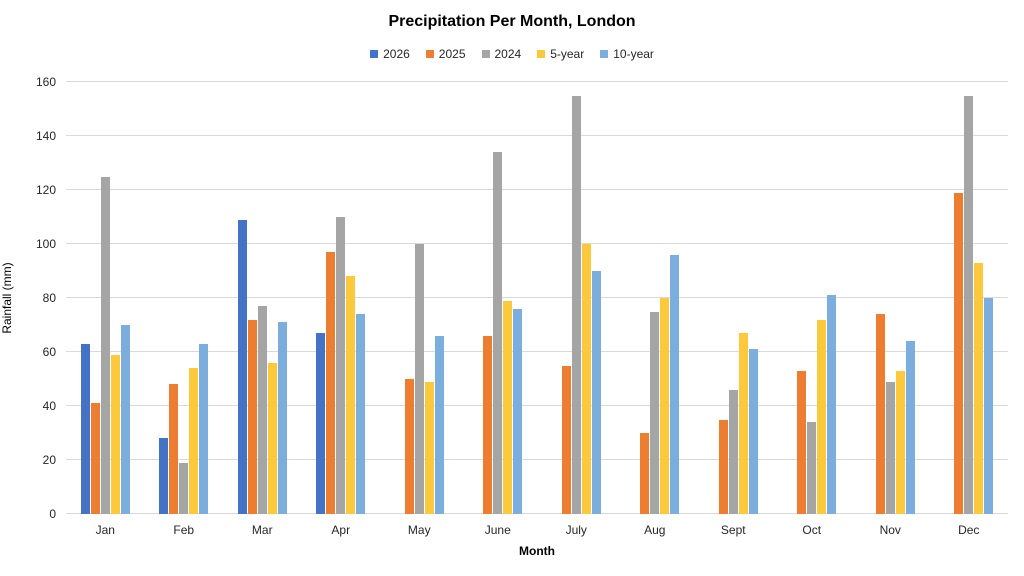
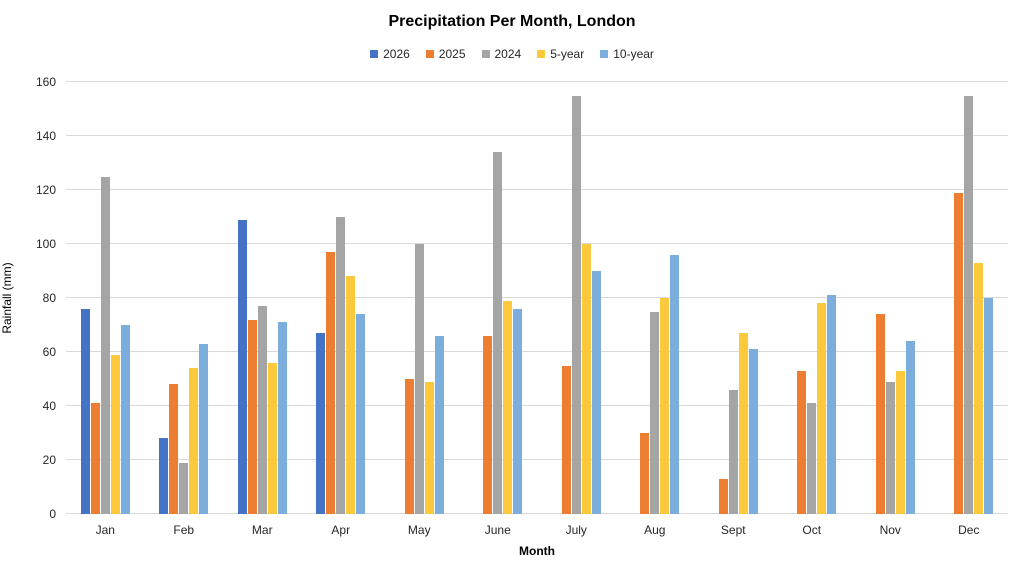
2026/Jan: 63 -> 76
2025/Sept: 35 -> 13
2024/Oct: 34 -> 41
5-year/Oct: 72 -> 78
